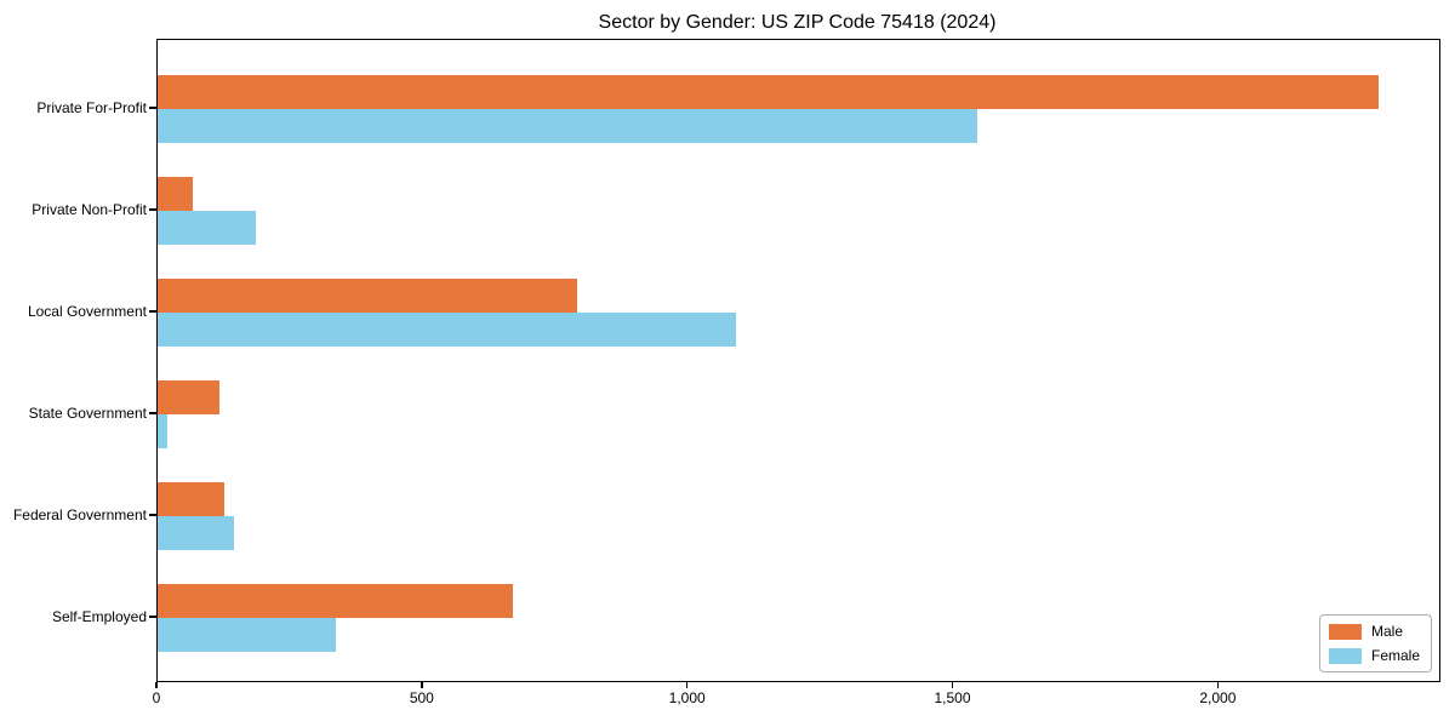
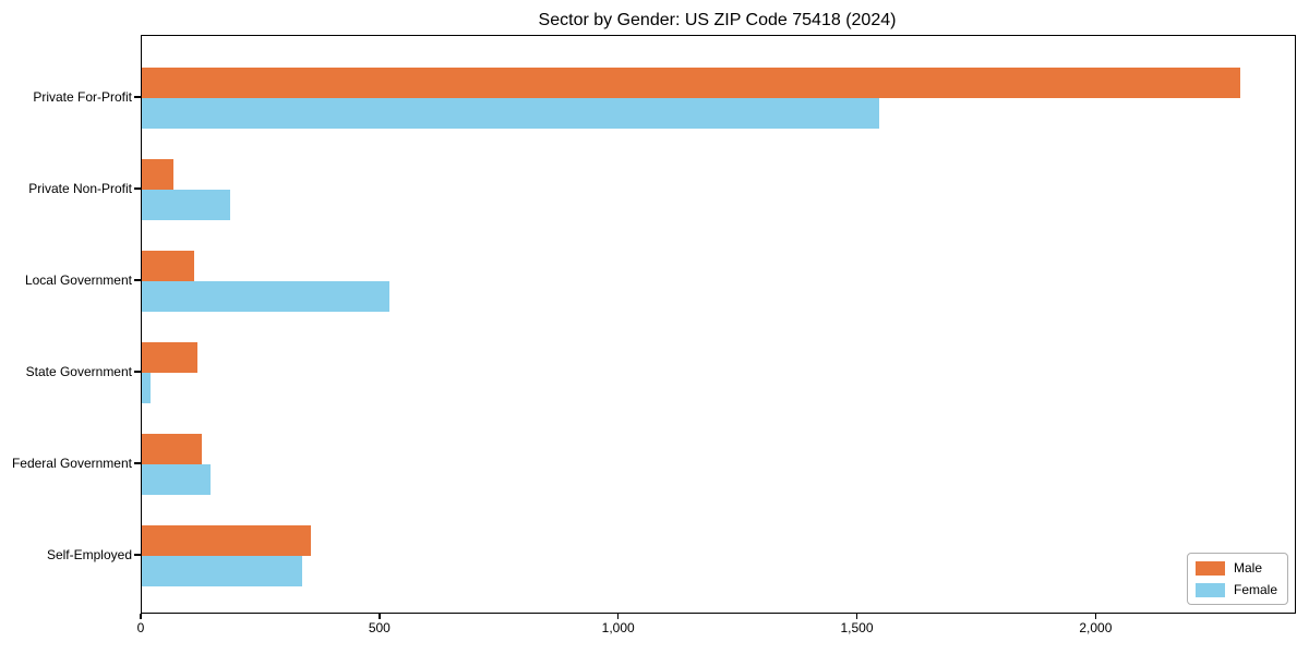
Male/Local Government: 790 -> 110
Female/Local Government: 1090 -> 520
Male/Self-Employed: 670 -> 360
